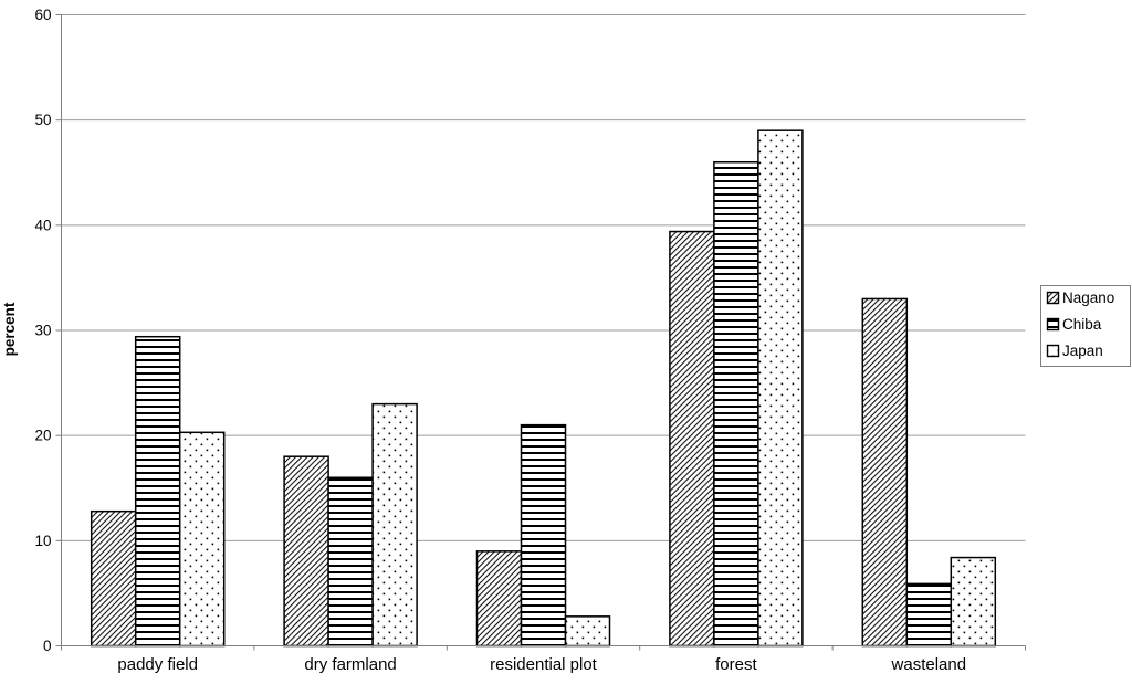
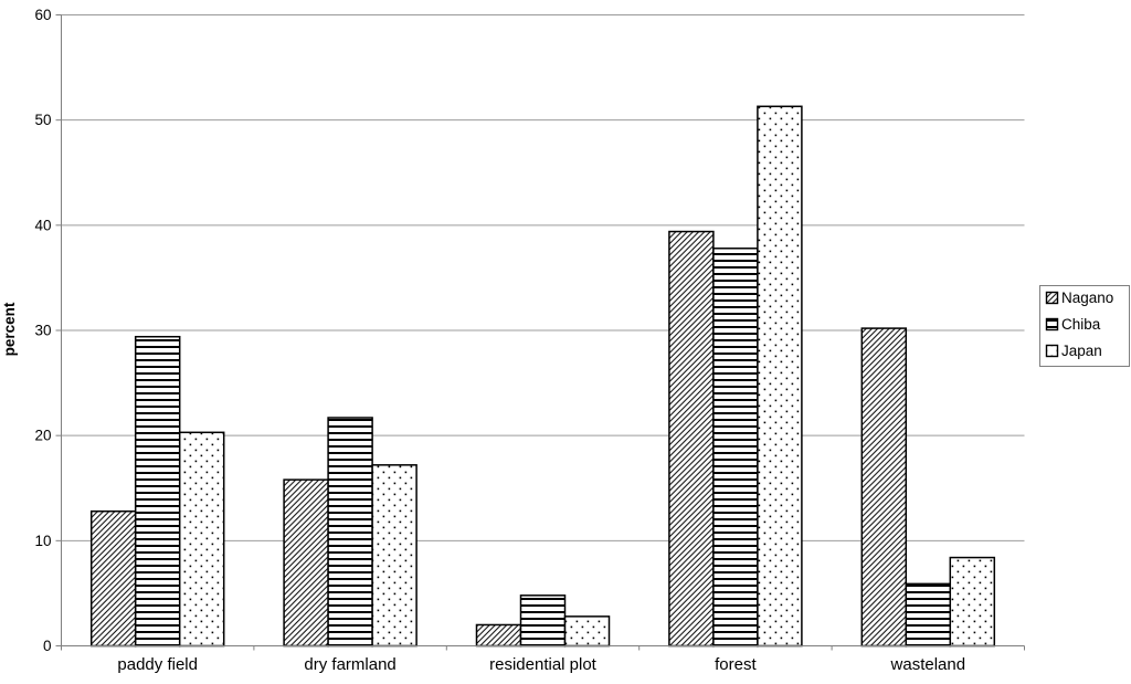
Nagano/dry farmland: 18 -> 16
Chiba/dry farmland: 16 -> 22
Japan/dry farmland: 23 -> 17
Nagano/residential plot: 9 -> 2
Chiba/residential plot: 21 -> 5
Chiba/forest: 46 -> 38
Japan/forest: 49 -> 51
Nagano/wasteland: 33 -> 30
